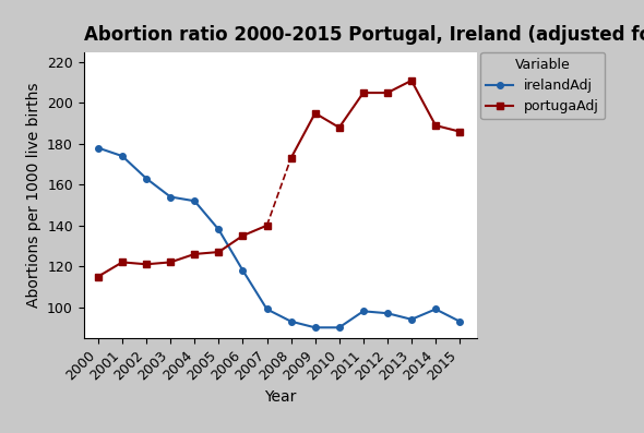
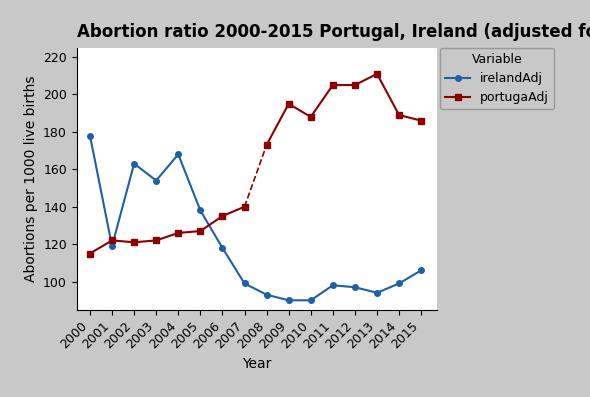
irelandAdj/2001: 174 -> 119
irelandAdj/2004: 152 -> 168
irelandAdj/2015: 93 -> 106
